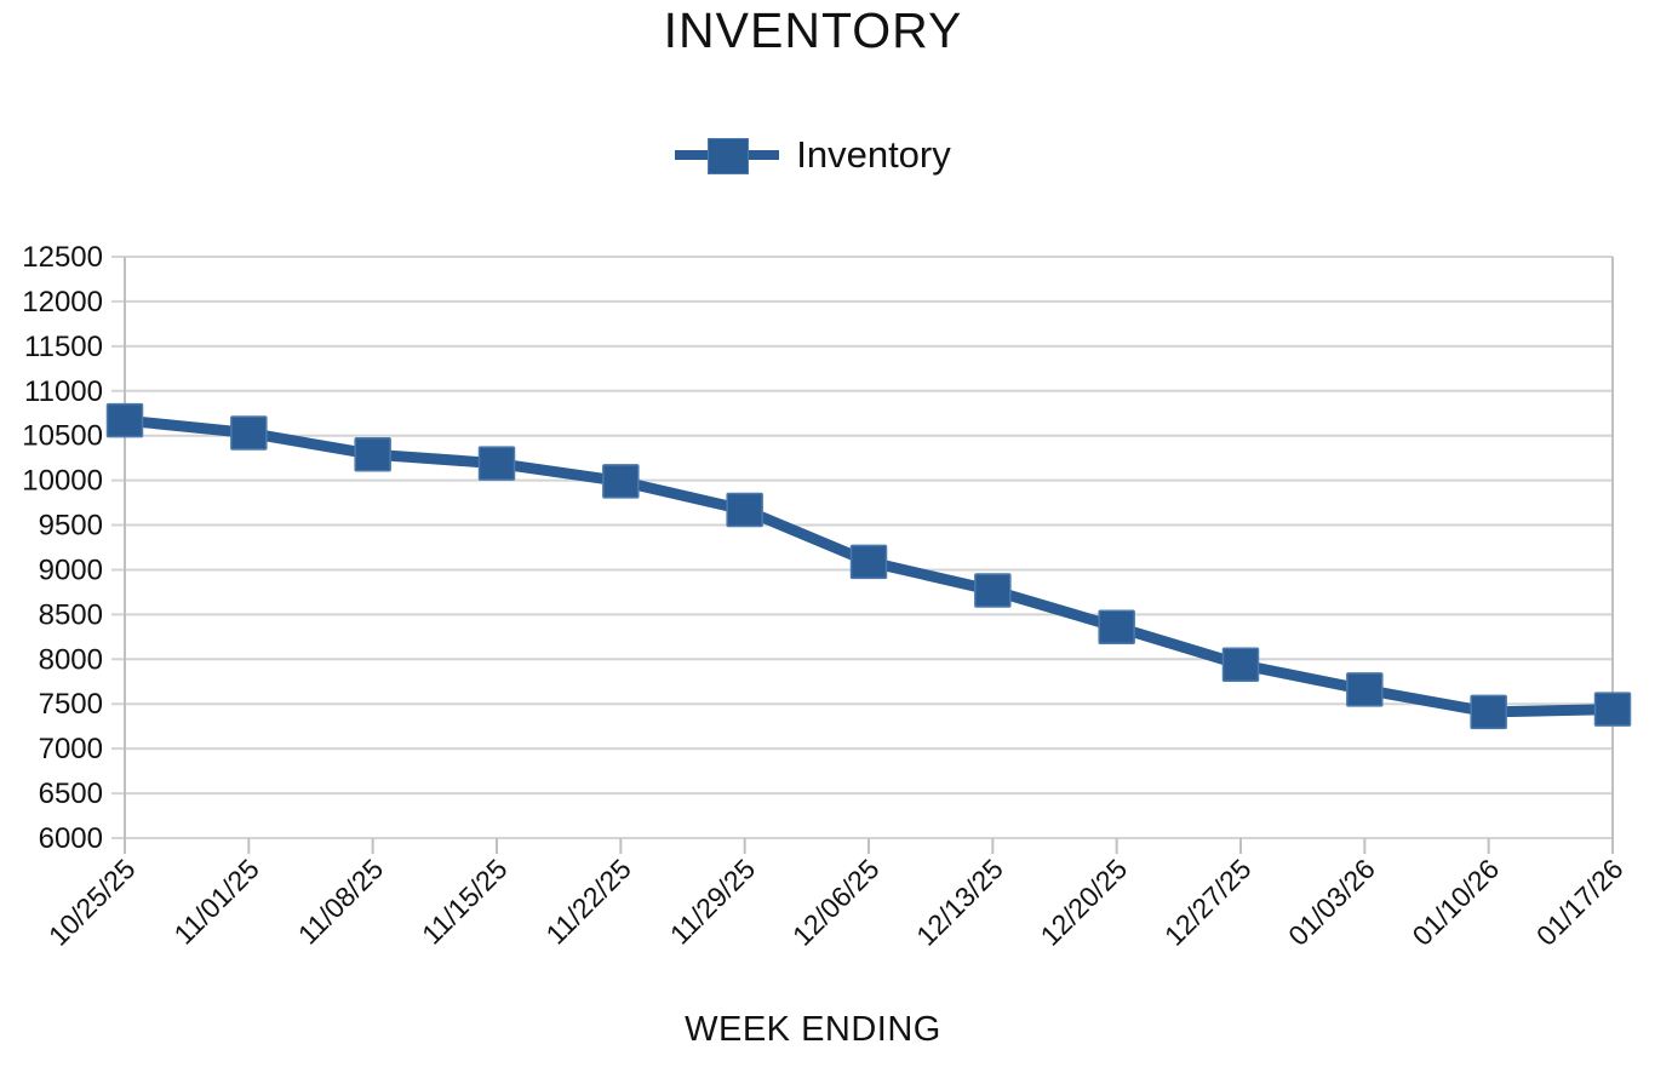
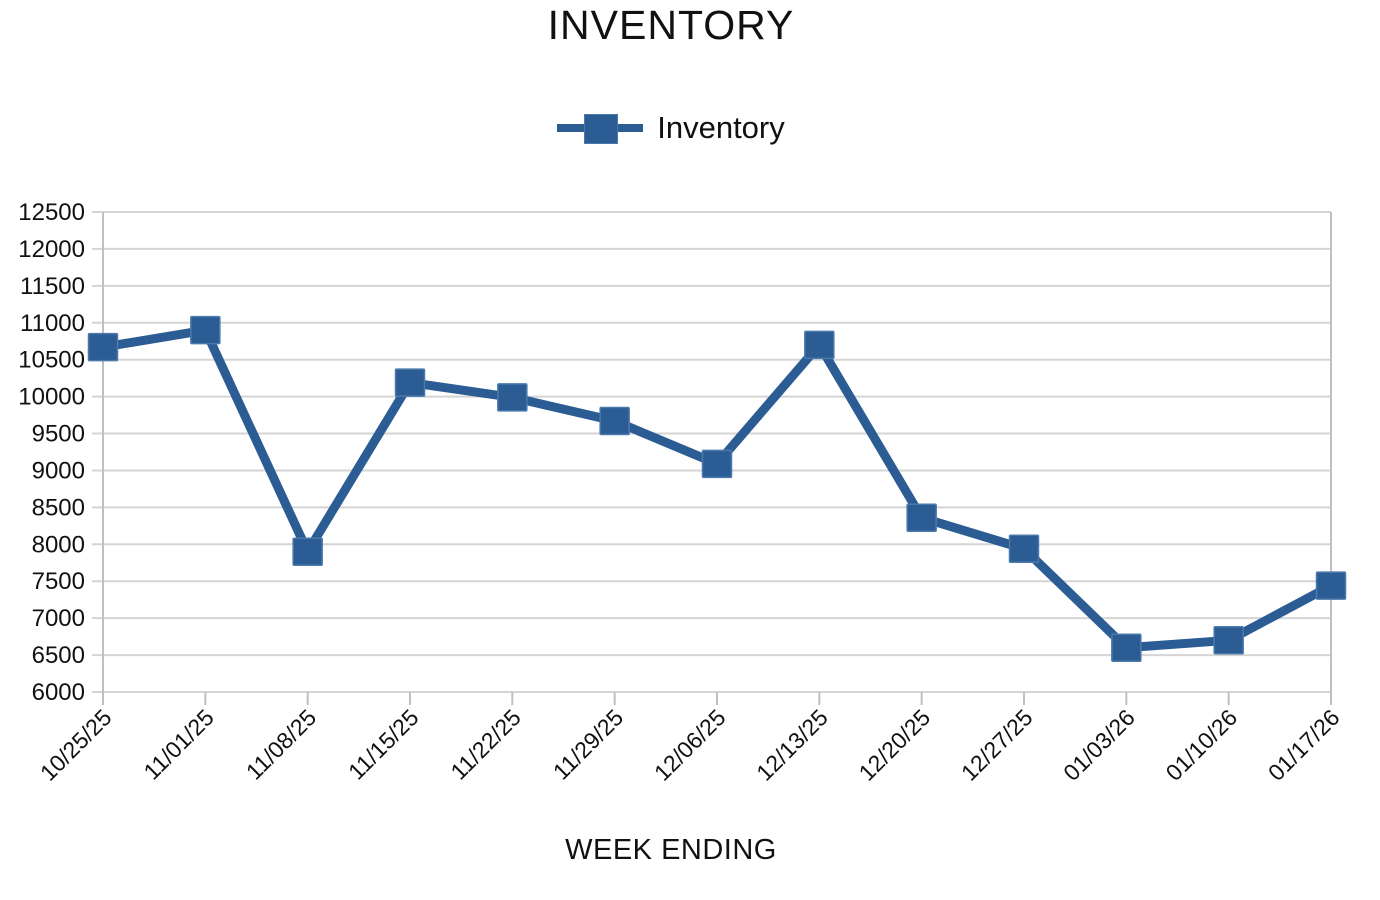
11/01/25: 10500 -> 10900
11/08/25: 10300 -> 7900
12/13/25: 8800 -> 10700
01/03/26: 7700 -> 6600
01/10/26: 7400 -> 6700
